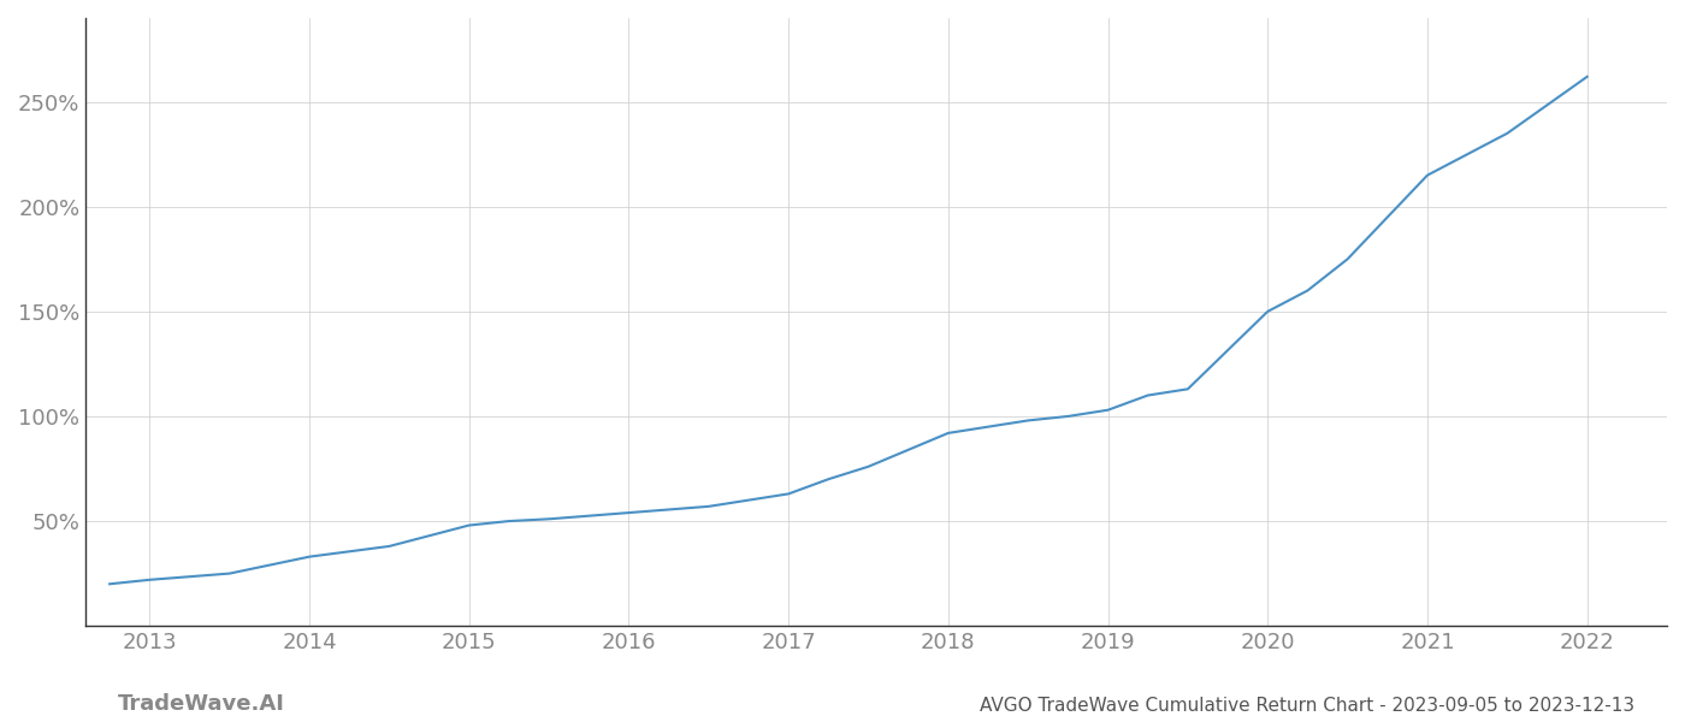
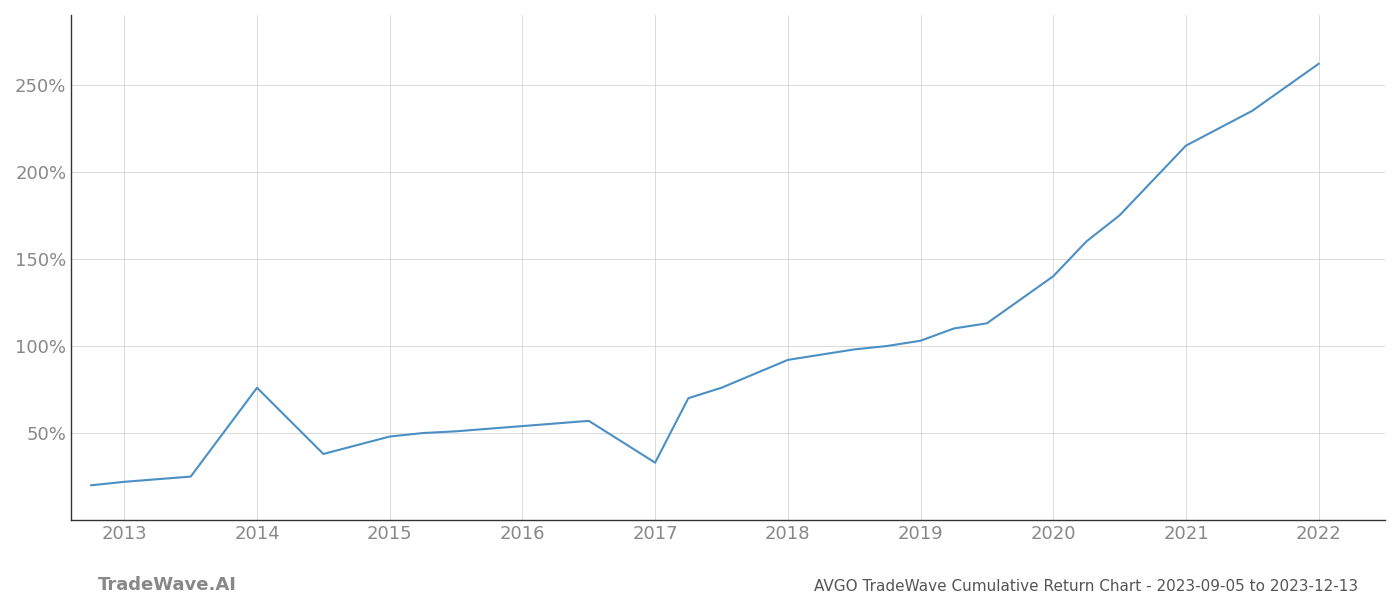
2014: 33% -> 76%
2017: 63% -> 33%
2020: 150% -> 140%
